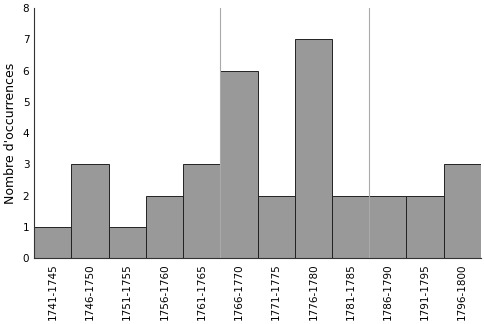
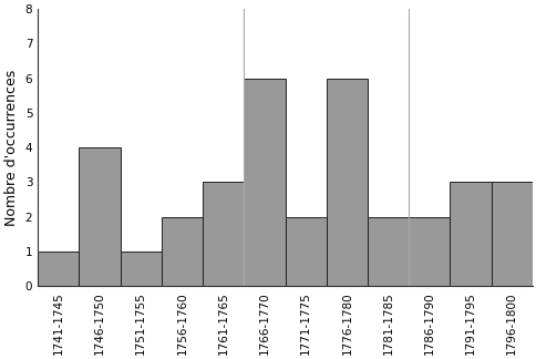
1746-1750: 3 -> 4
1776-1780: 7 -> 6
1791-1795: 2 -> 3
